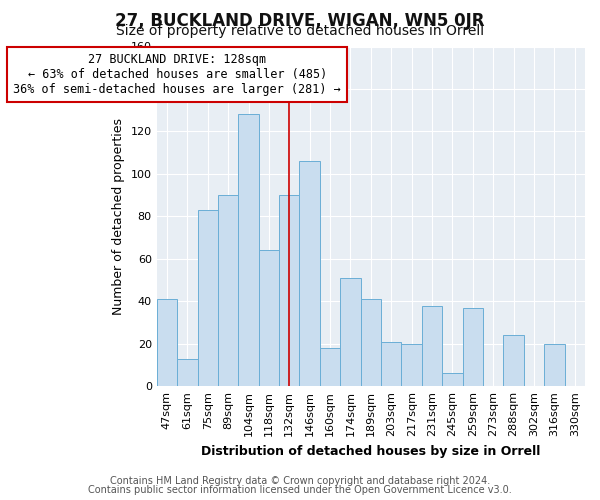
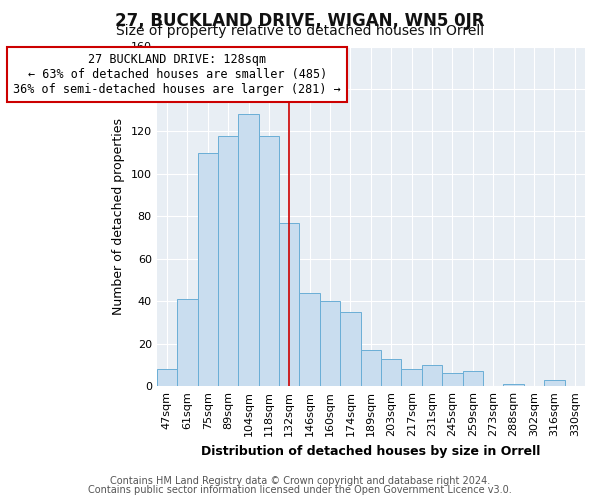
47sqm: 41 -> 8
61sqm: 13 -> 41
75sqm: 83 -> 110
89sqm: 90 -> 118
118sqm: 64 -> 118
132sqm: 90 -> 77
146sqm: 106 -> 44
160sqm: 18 -> 40
174sqm: 51 -> 35
189sqm: 41 -> 17
203sqm: 21 -> 13
217sqm: 20 -> 8
231sqm: 38 -> 10
259sqm: 37 -> 7
288sqm: 24 -> 1
316sqm: 20 -> 3
